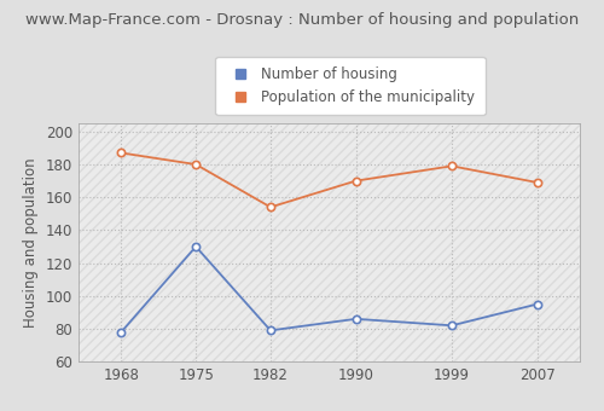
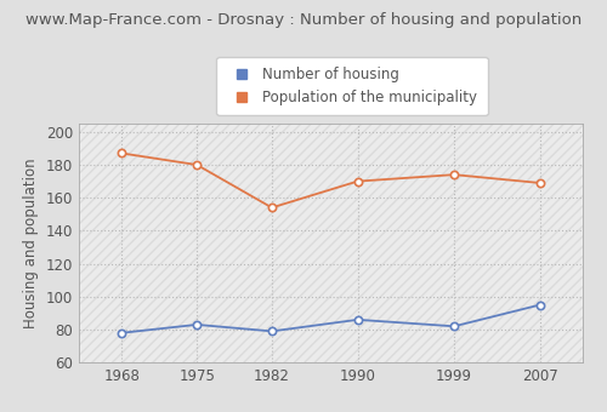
Number of housing/1975: 130 -> 83
Population of the municipality/1999: 179 -> 174
